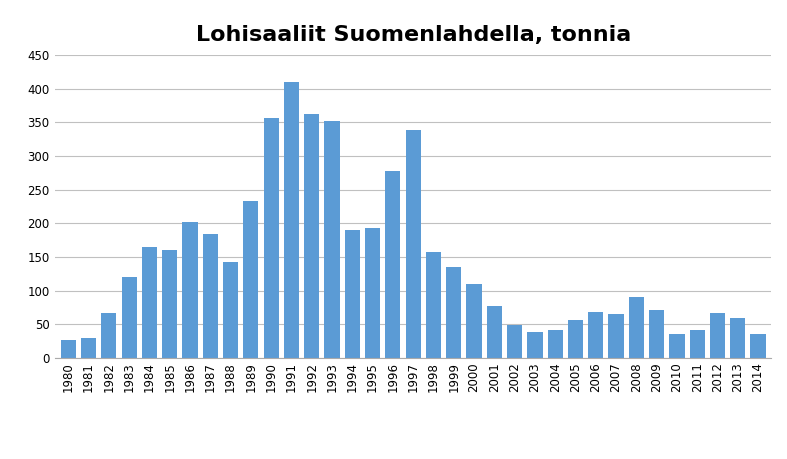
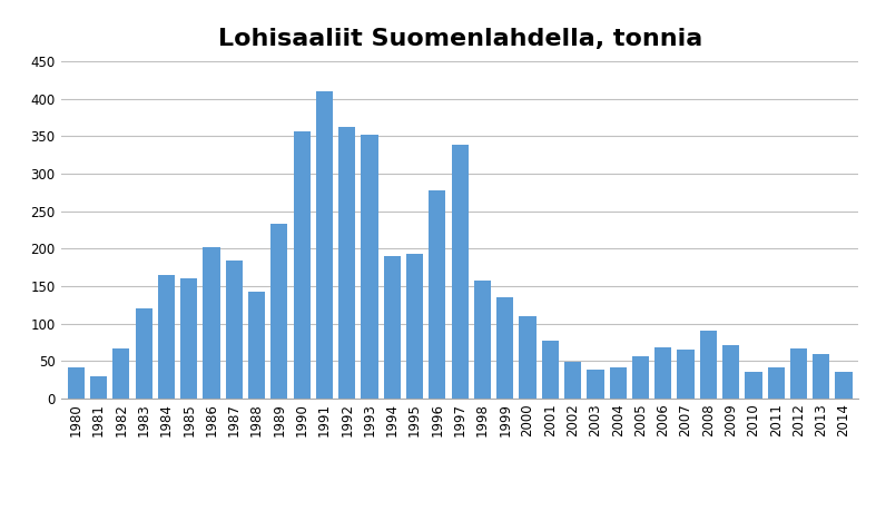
1980: 27 -> 42
